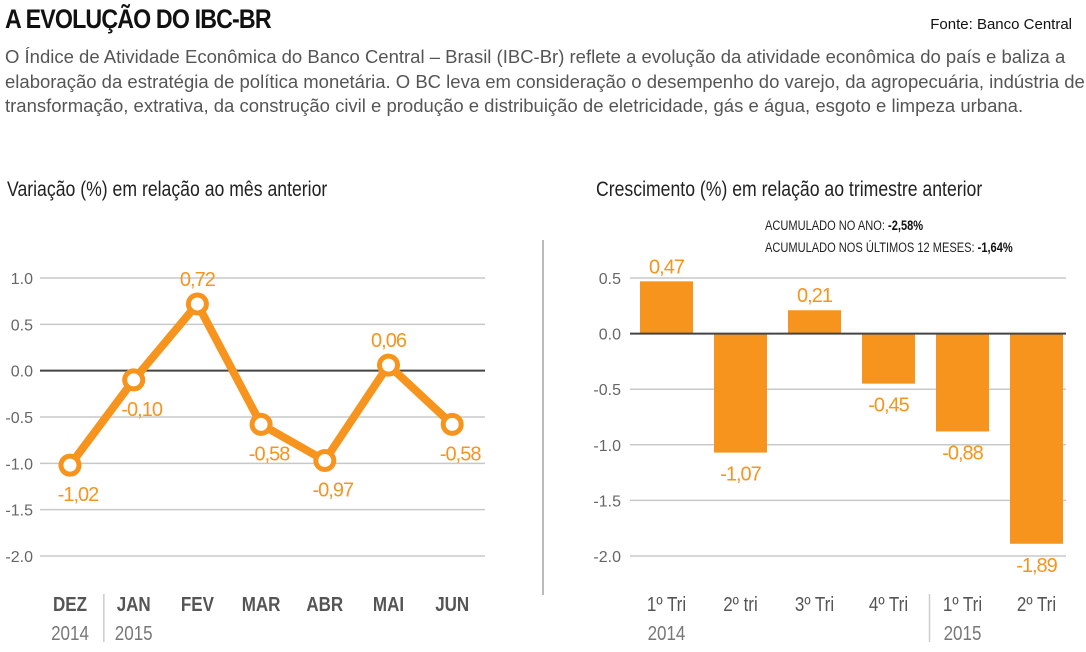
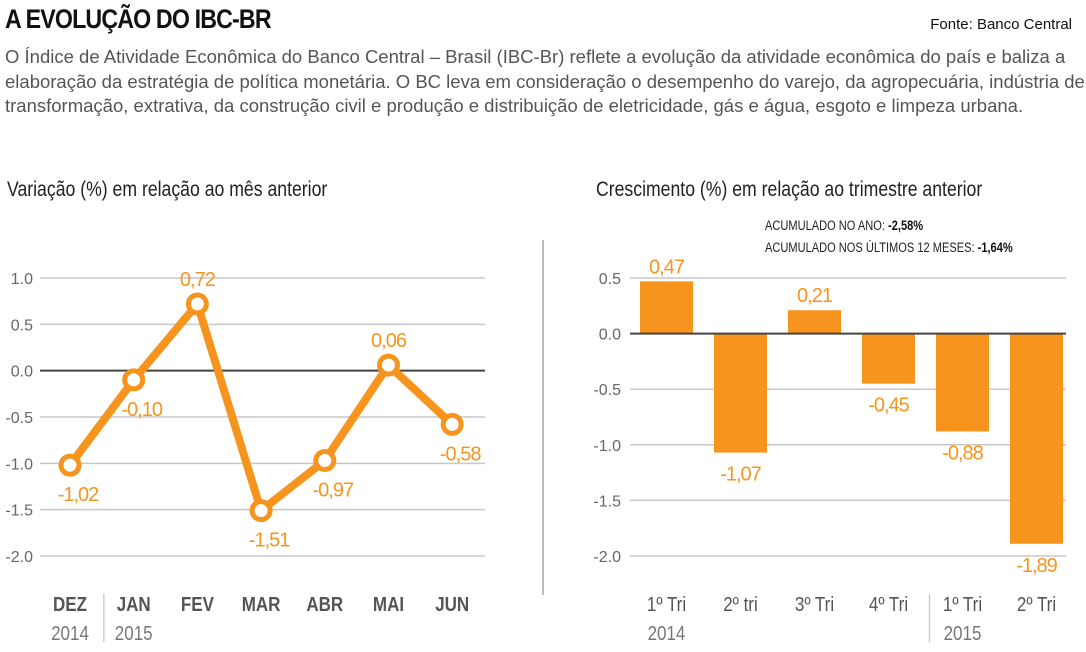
Variação (%) em relação ao mês anterior/MAR: -0,58 -> -1,51
